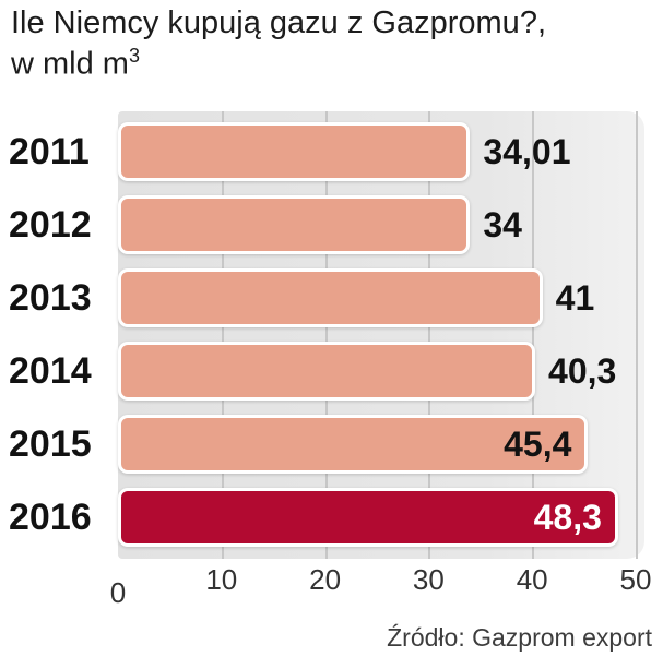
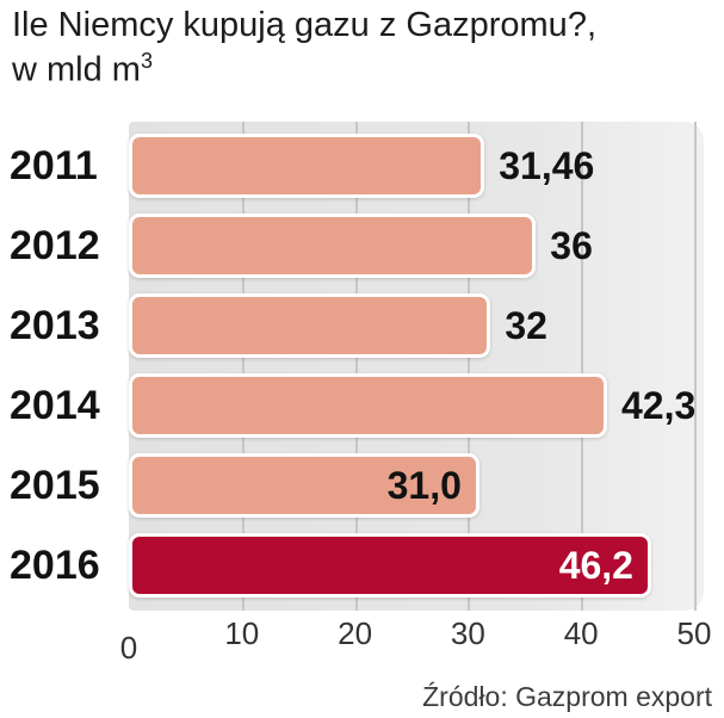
2011: 34,01 -> 31,46
2012: 34 -> 36
2013: 41 -> 32
2014: 40,3 -> 42,3
2015: 45,4 -> 31,0
2016: 48,3 -> 46,2
